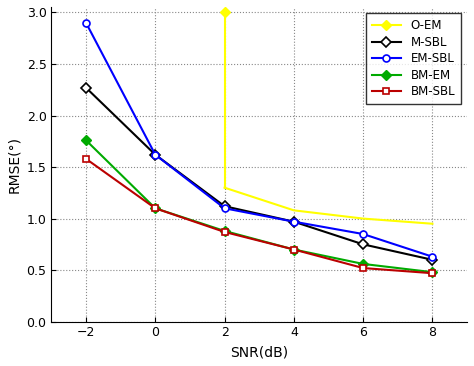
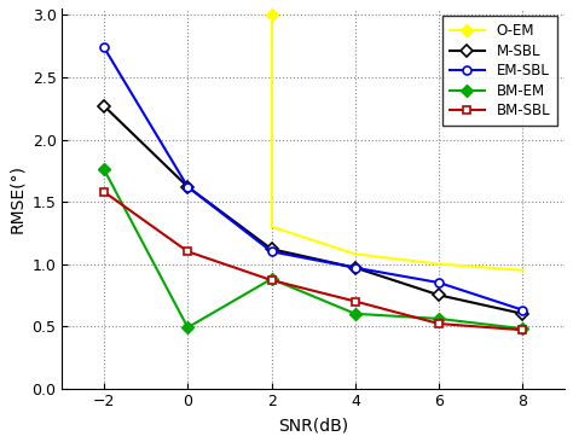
EM-SBL/−2: 2.90 -> 2.74
BM-EM/0: 1.10 -> 0.49
BM-EM/4: 0.70 -> 0.60
